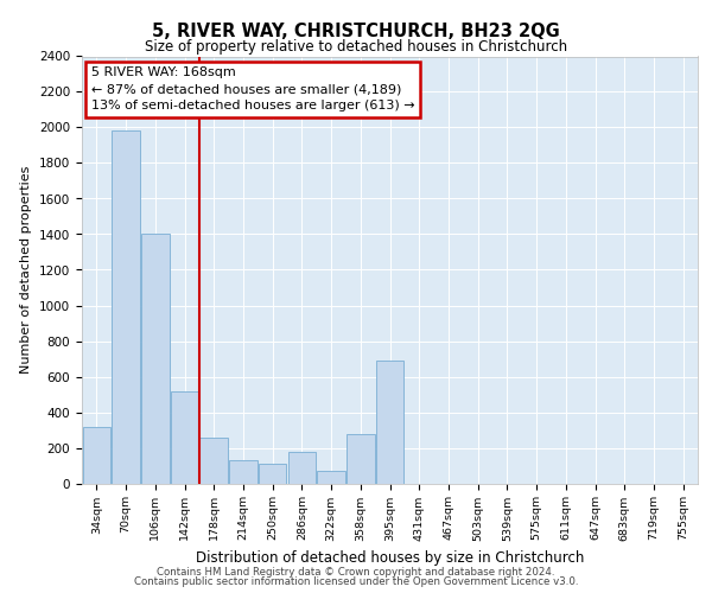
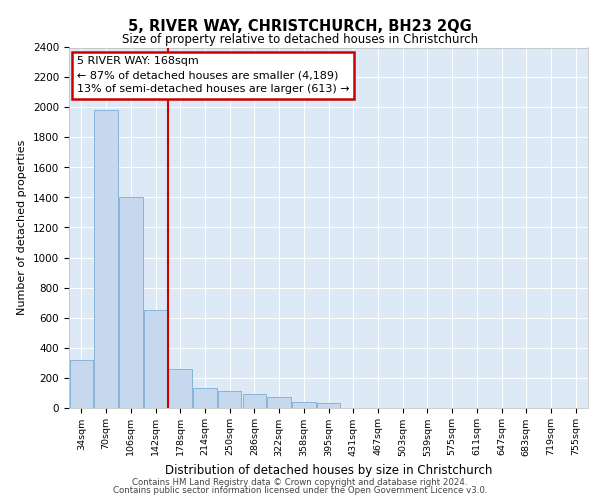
142sqm: 520 -> 650
286sqm: 180 -> 90
358sqm: 280 -> 40
395sqm: 690 -> 30
